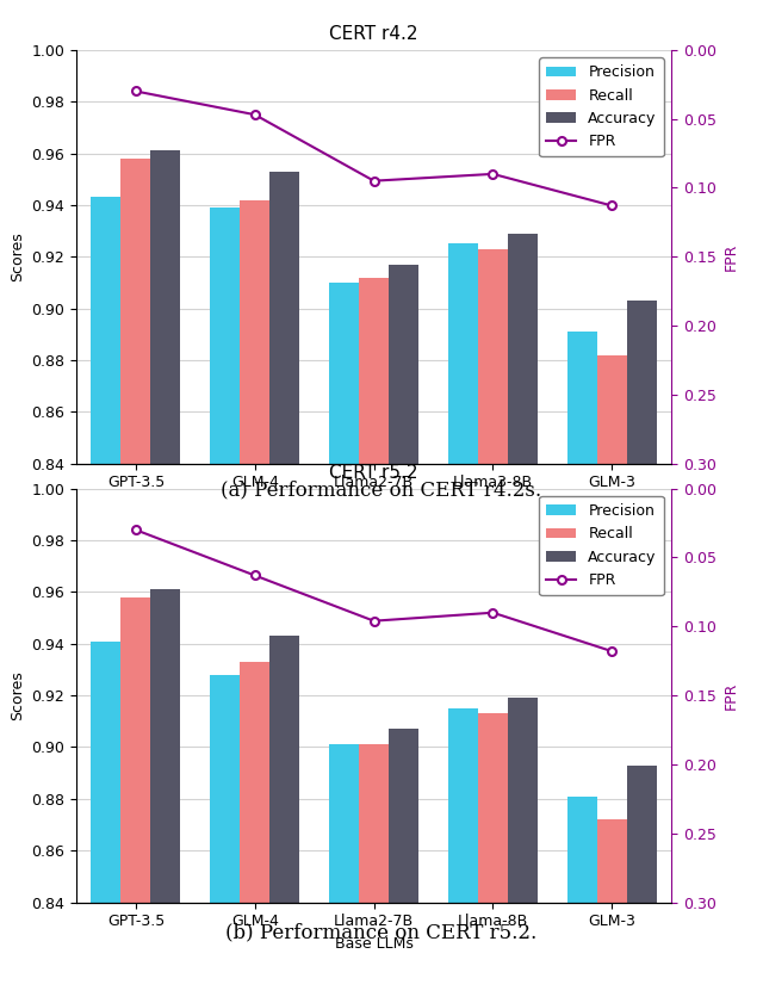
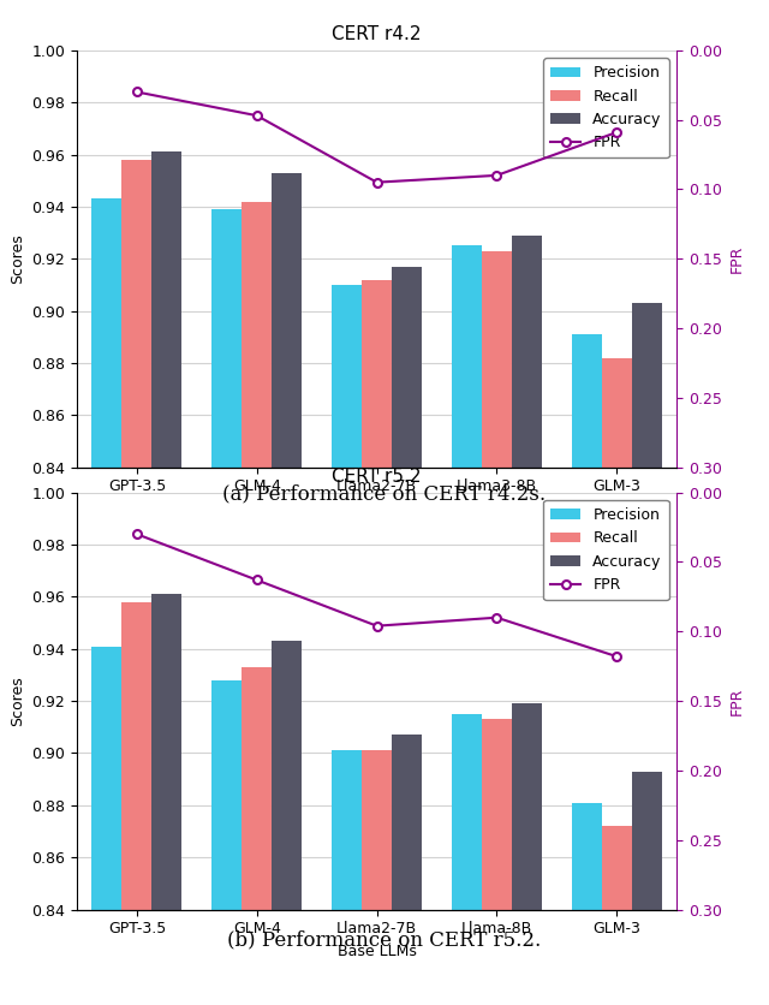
CERT r4.2/FPR/GLM-3: 0.113 -> 0.059
